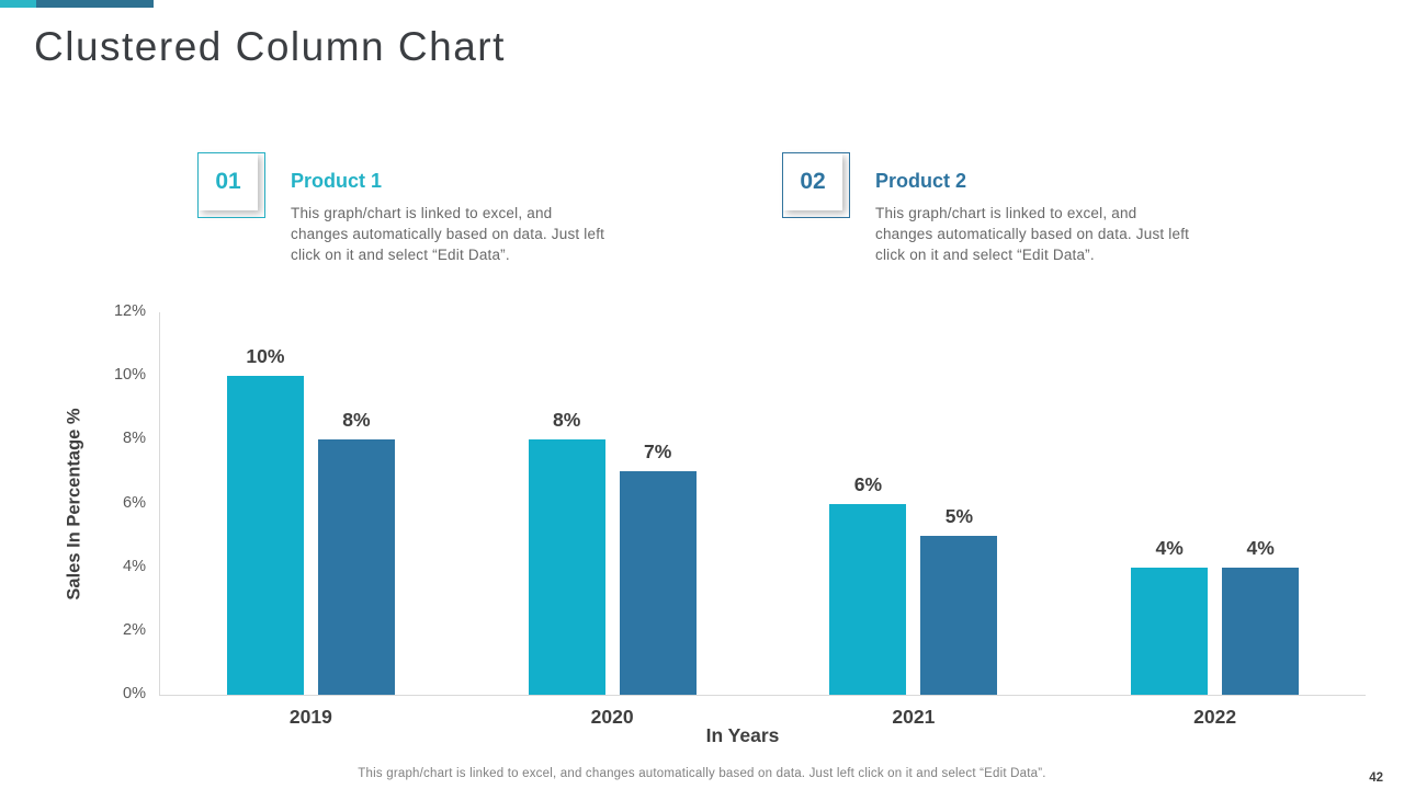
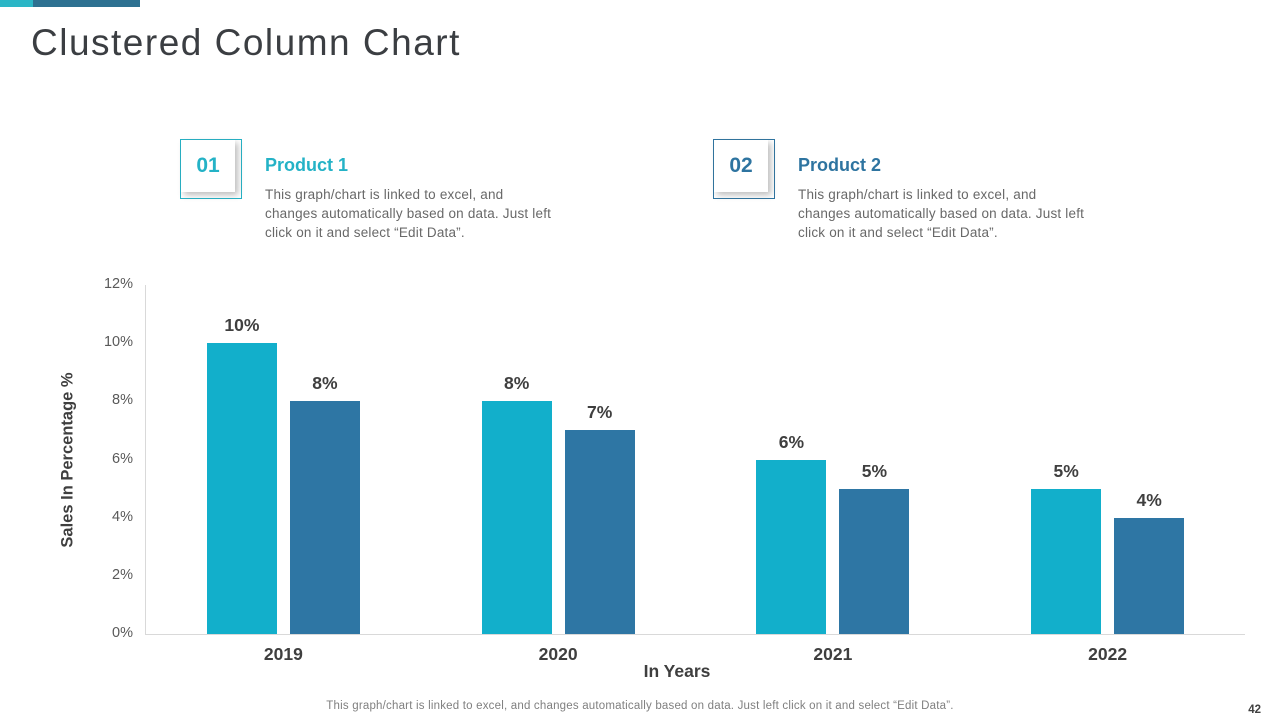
Product 1/2022: 4% -> 5%
